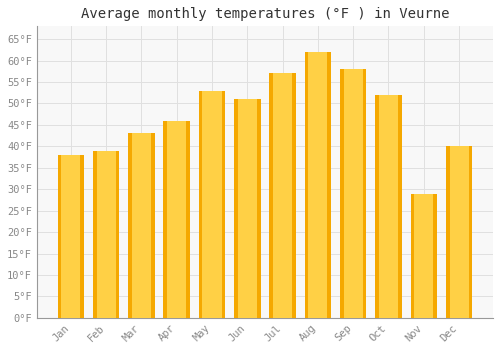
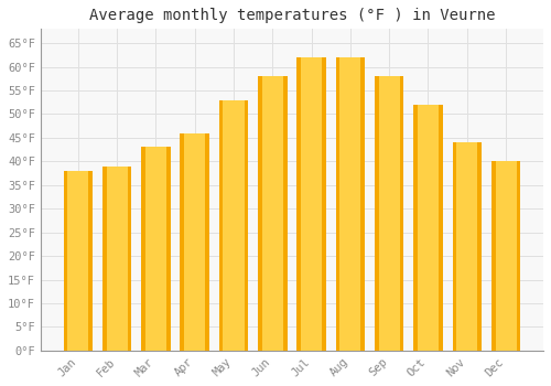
Jun: 51°F -> 58°F
Jul: 57°F -> 62°F
Nov: 29°F -> 44°F
